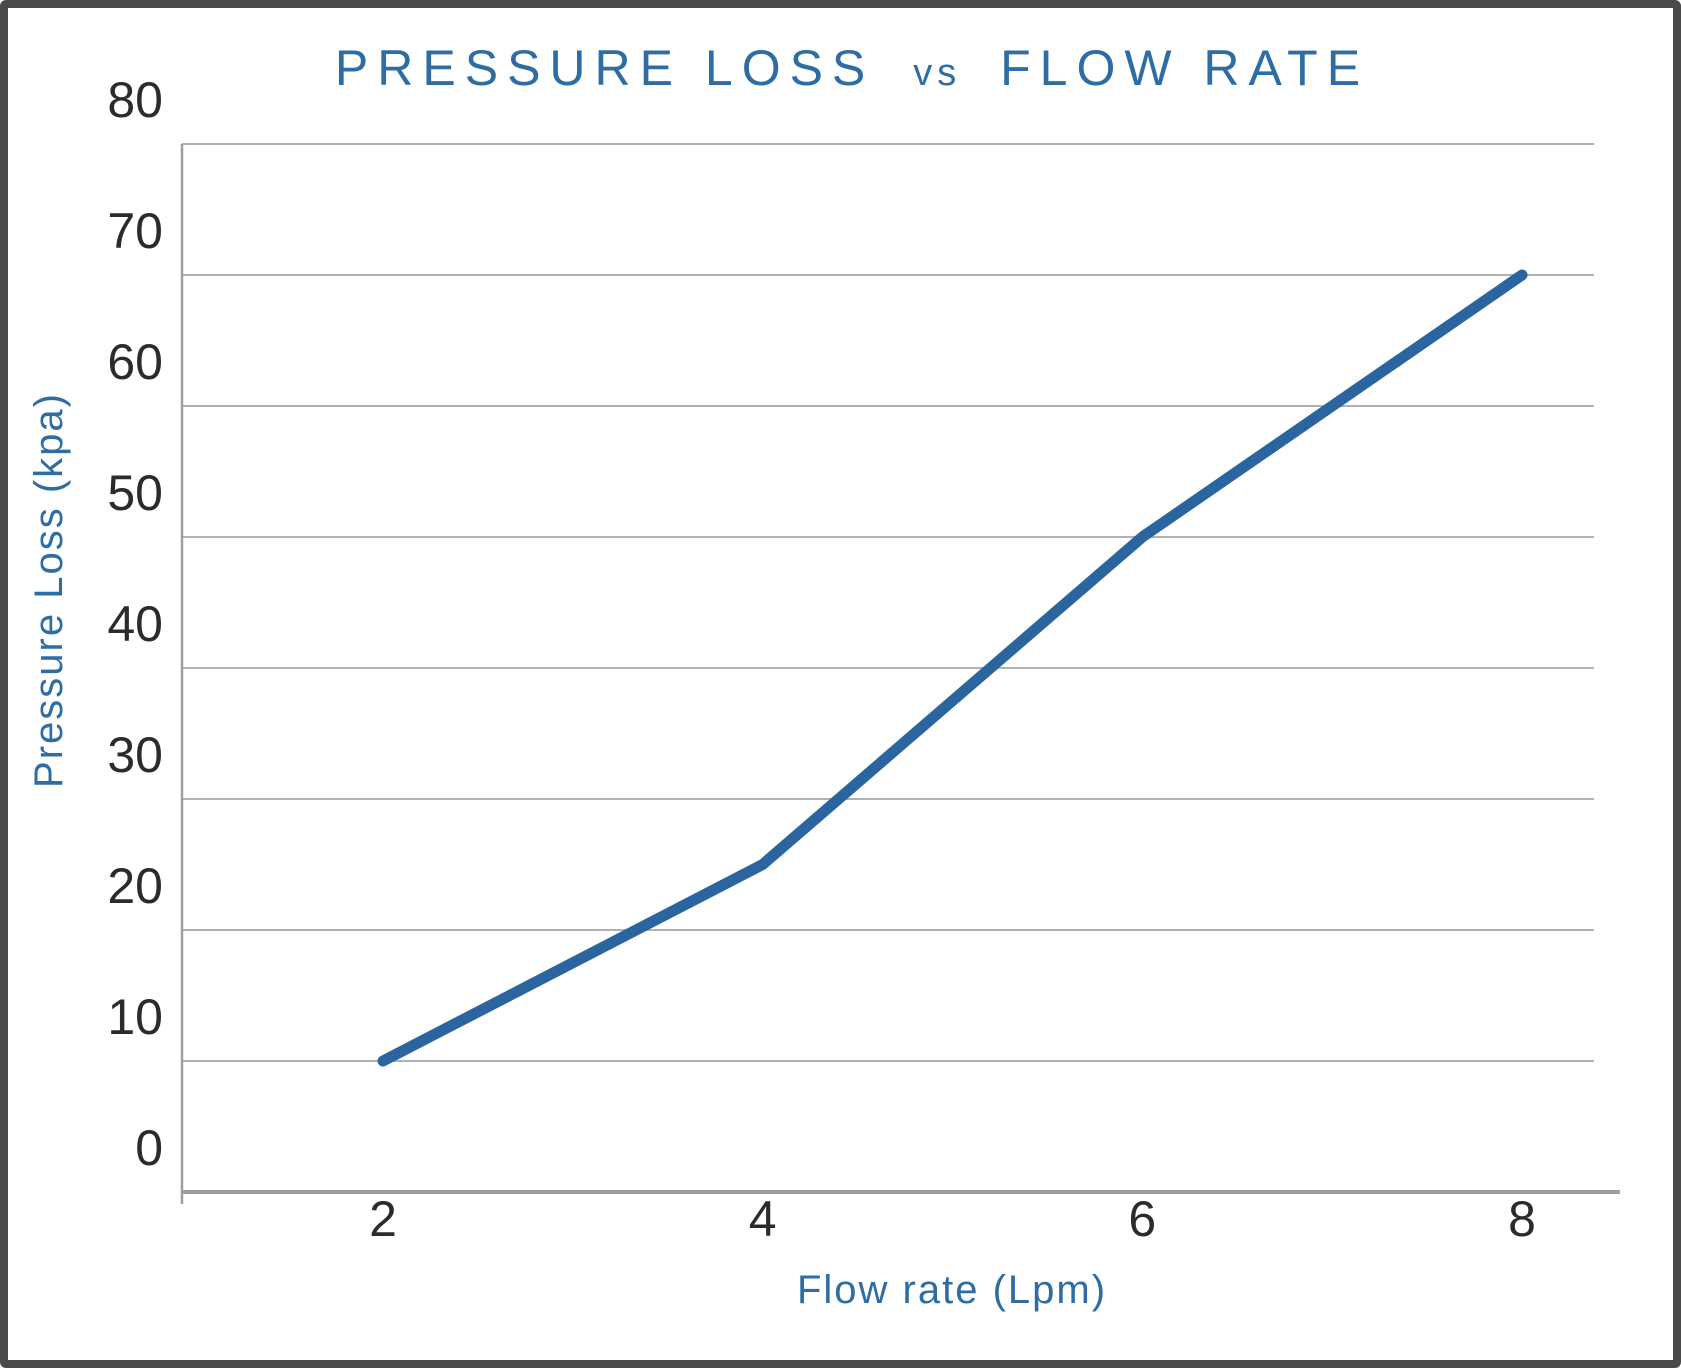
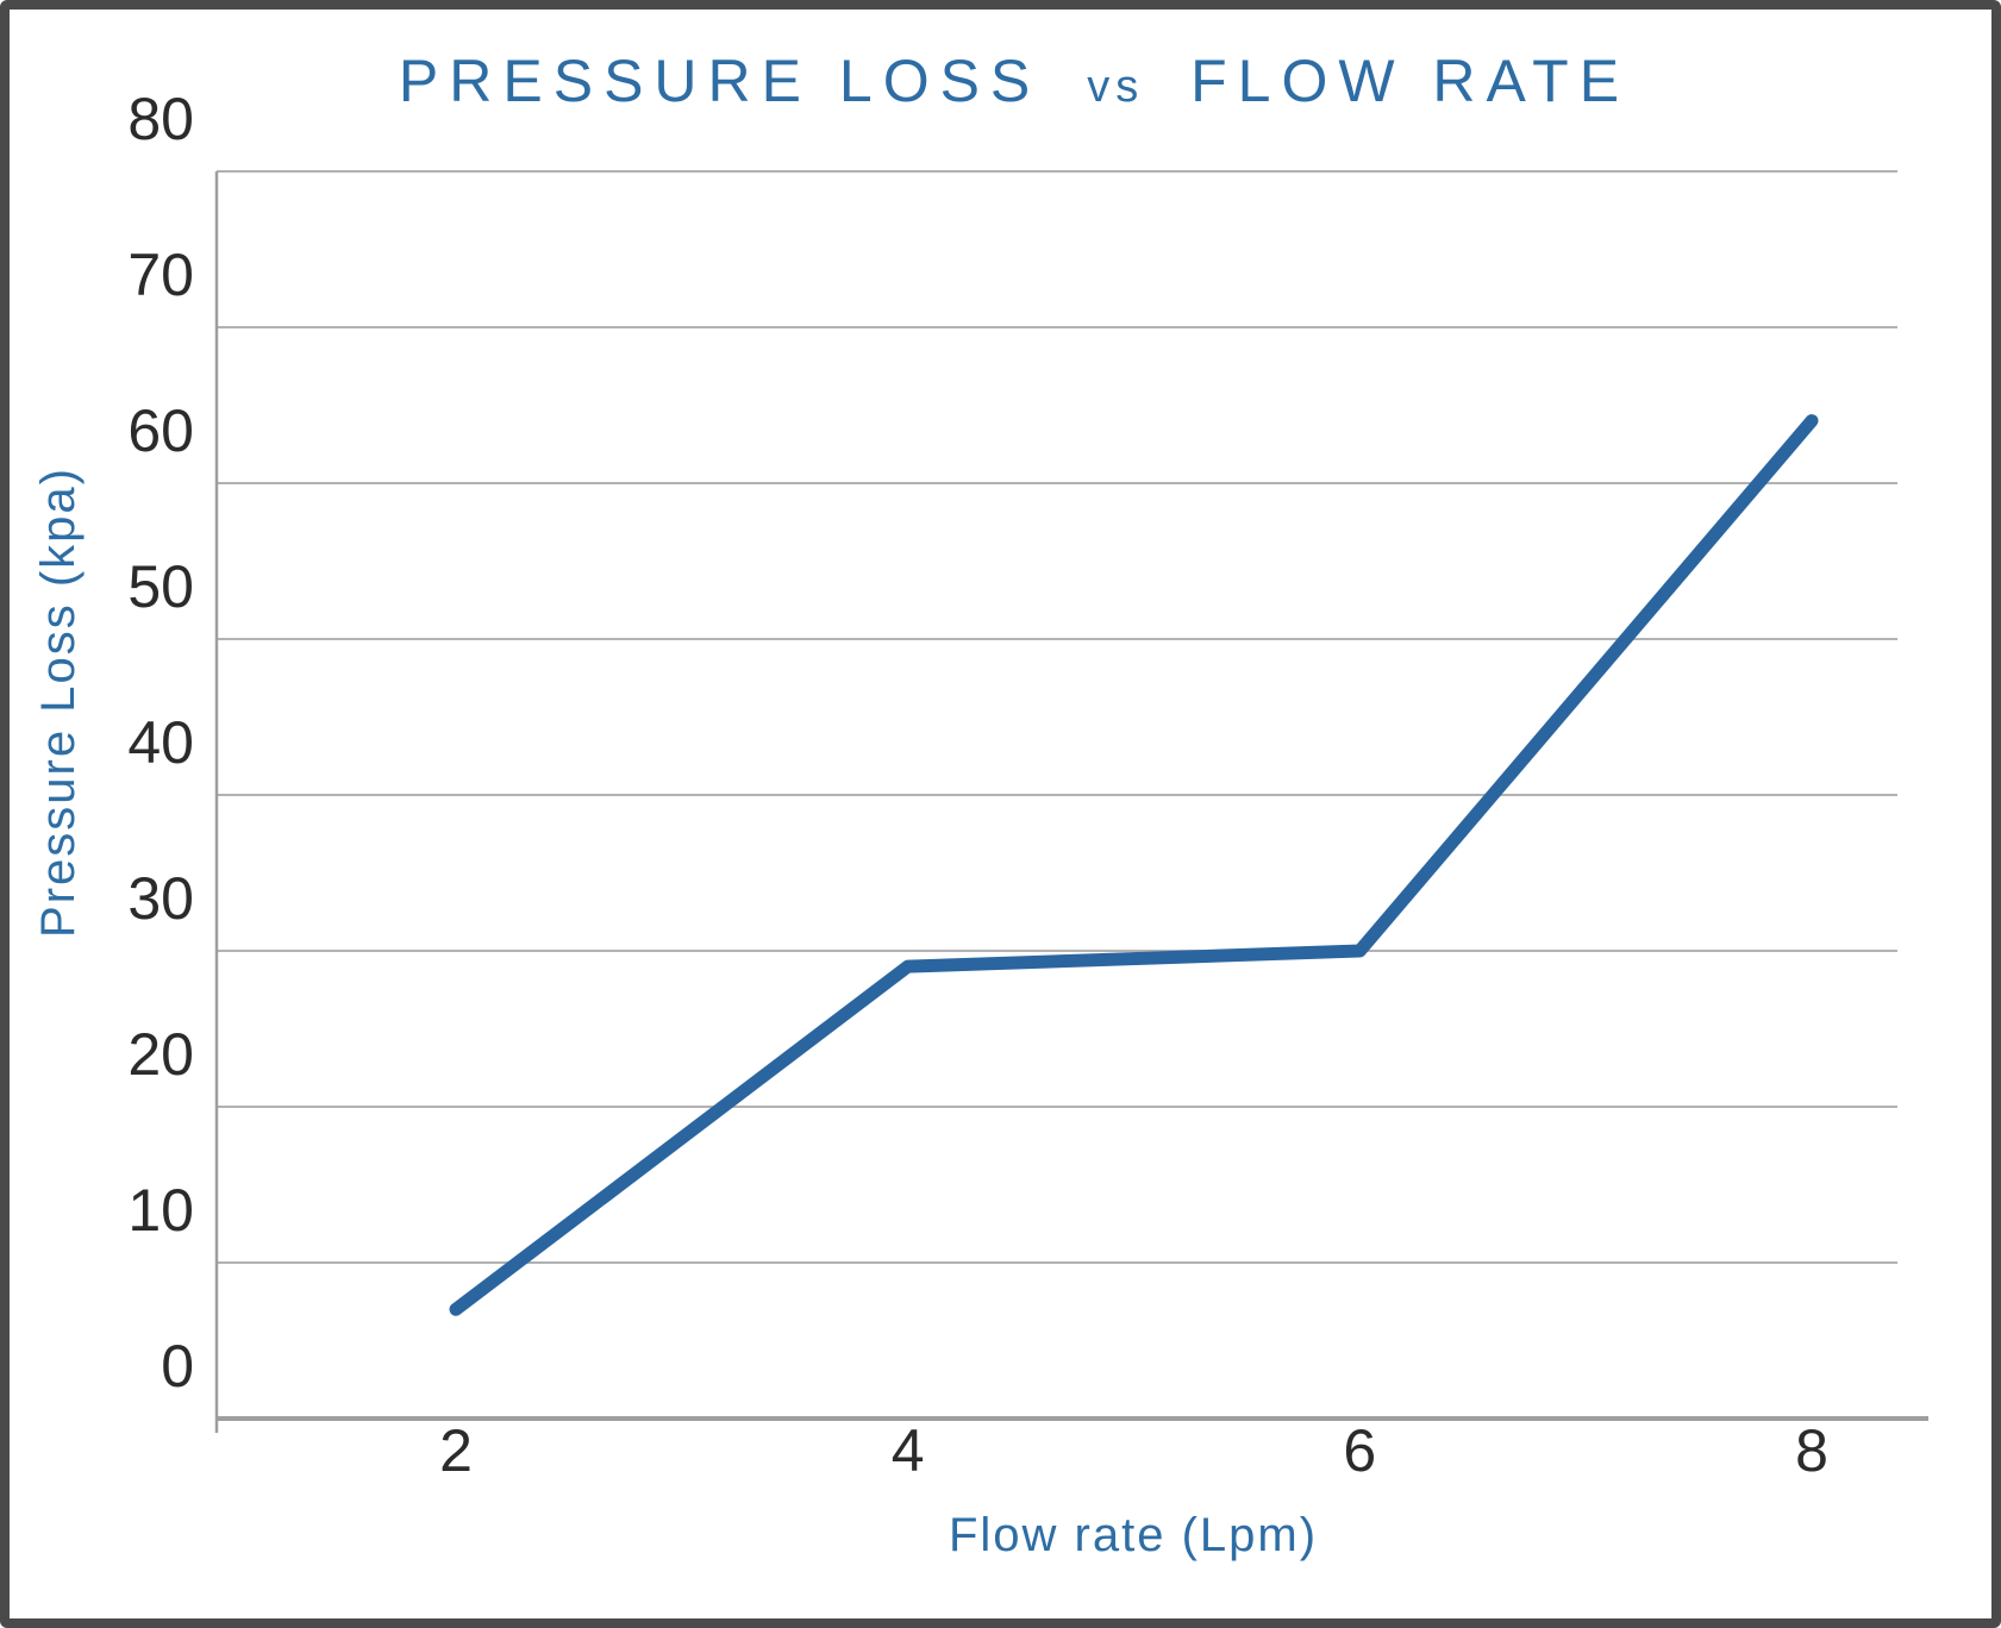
2: 10 -> 7
4: 25 -> 29
6: 50 -> 30
8: 70 -> 64
